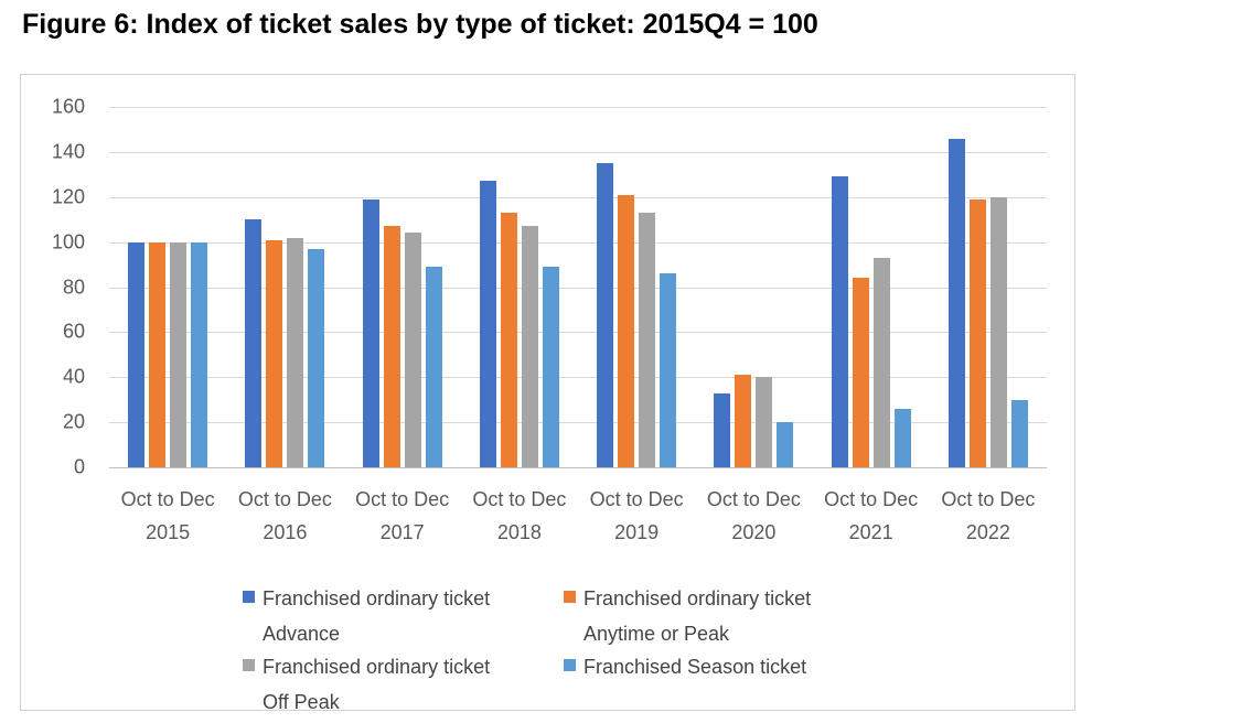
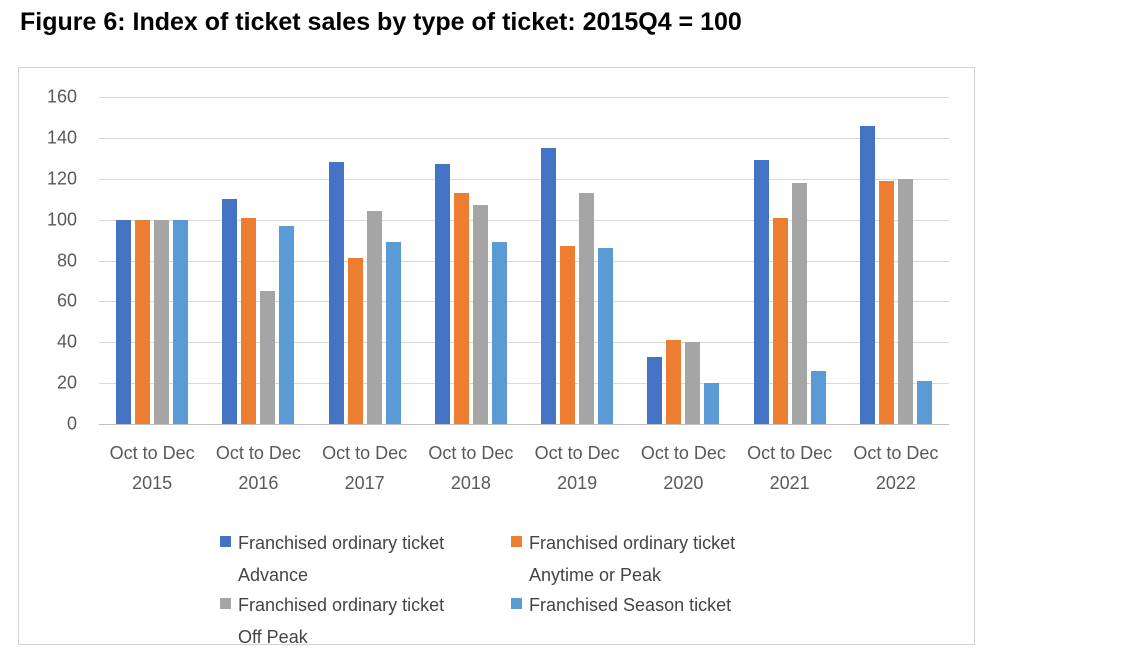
Franchised ordinary ticket Off Peak/Oct to Dec 2016: 102 -> 65
Franchised ordinary ticket Advance/Oct to Dec 2017: 119 -> 128
Franchised ordinary ticket Anytime or Peak/Oct to Dec 2017: 107 -> 81
Franchised ordinary ticket Anytime or Peak/Oct to Dec 2019: 121 -> 87
Franchised ordinary ticket Anytime or Peak/Oct to Dec 2021: 84 -> 101
Franchised ordinary ticket Off Peak/Oct to Dec 2021: 93 -> 118
Franchised Season ticket/Oct to Dec 2022: 30 -> 21
